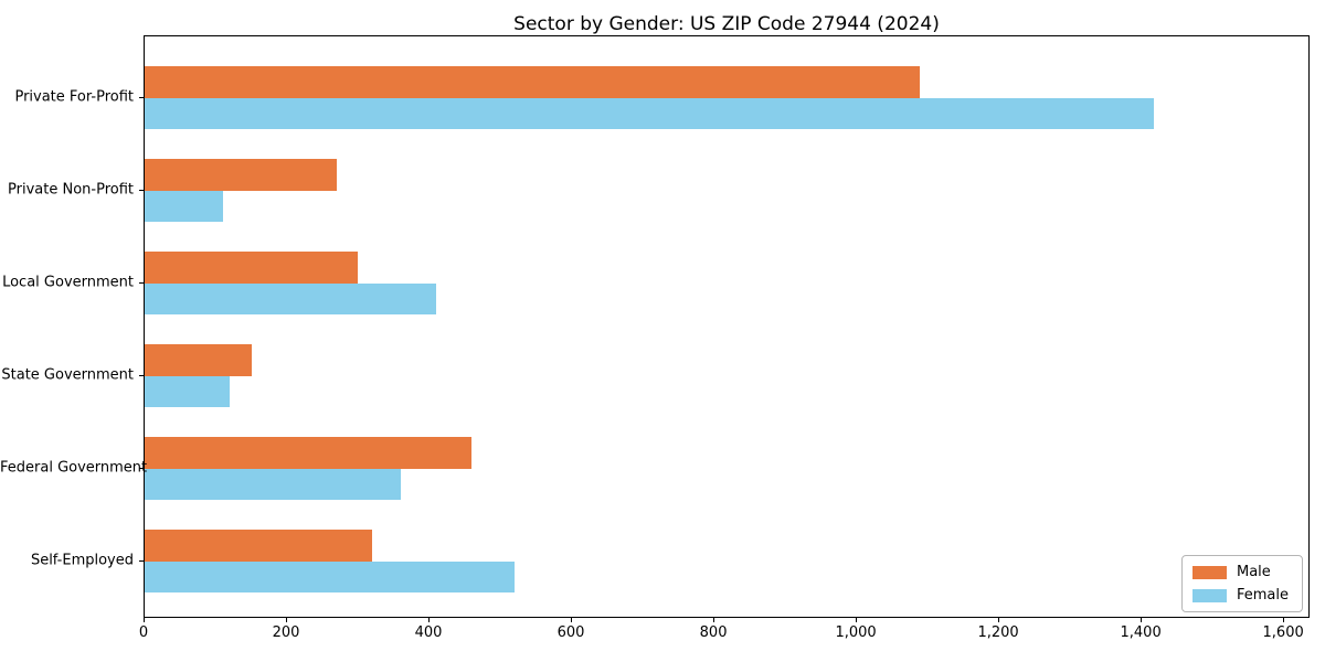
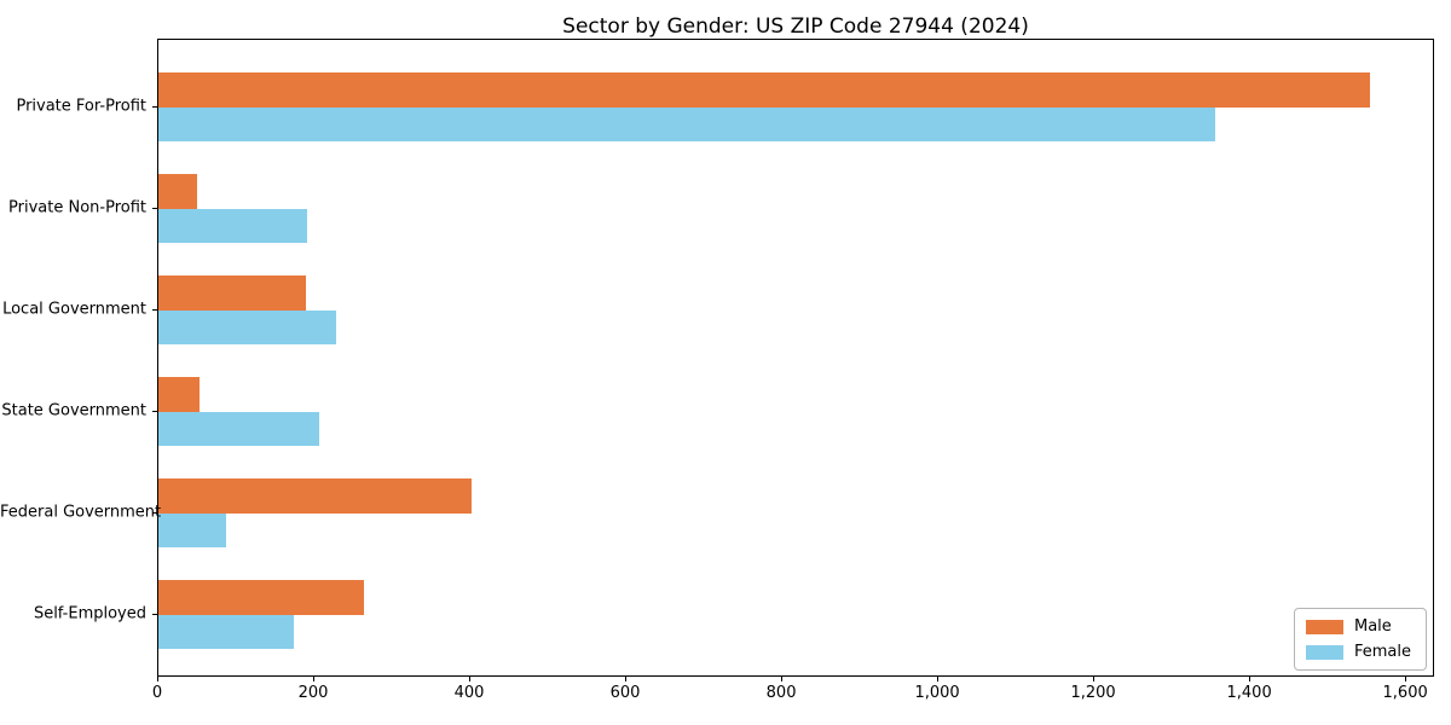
Male/Private For-Profit: 1090 -> 1560
Female/Private For-Profit: 1420 -> 1360
Male/Private Non-Profit: 270 -> 50
Female/Private Non-Profit: 110 -> 190
Male/Local Government: 300 -> 190
Female/Local Government: 410 -> 230
Male/State Government: 150 -> 50
Female/State Government: 120 -> 210
Male/Federal Government: 460 -> 400
Female/Federal Government: 360 -> 90
Male/Self-Employed: 320 -> 260
Female/Self-Employed: 520 -> 170
